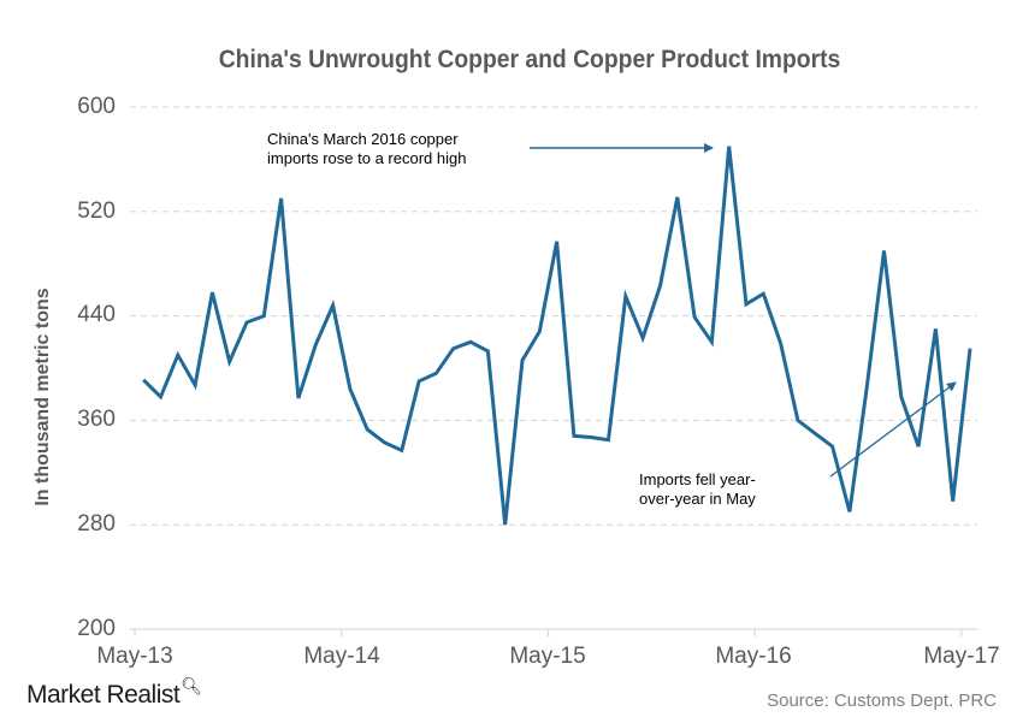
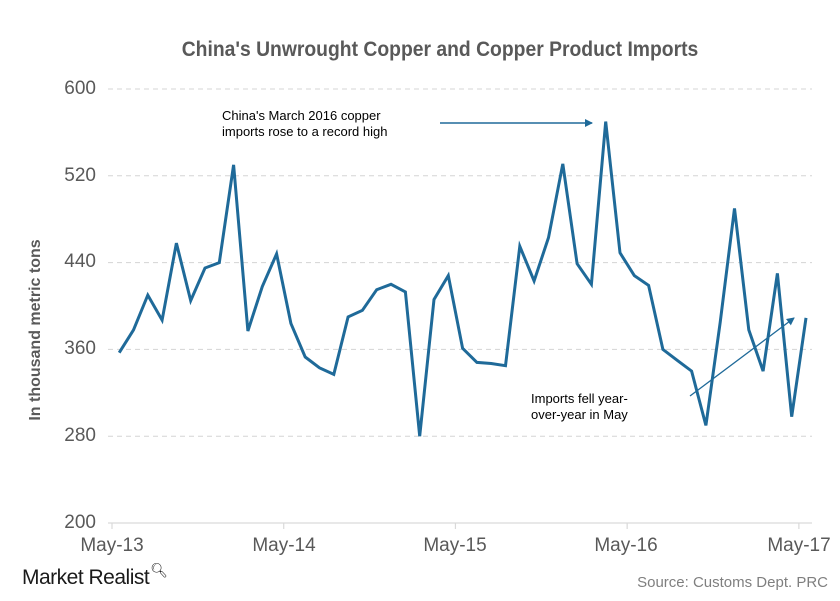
May-13: 391 -> 357
May-15: 497 -> 361
May-16: 457 -> 428
May-17: 415 -> 389
